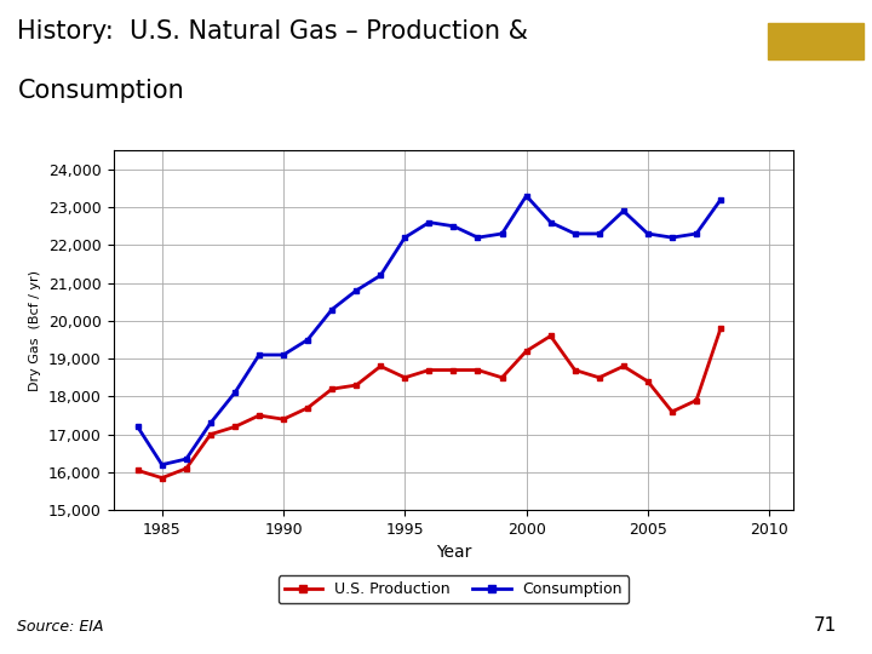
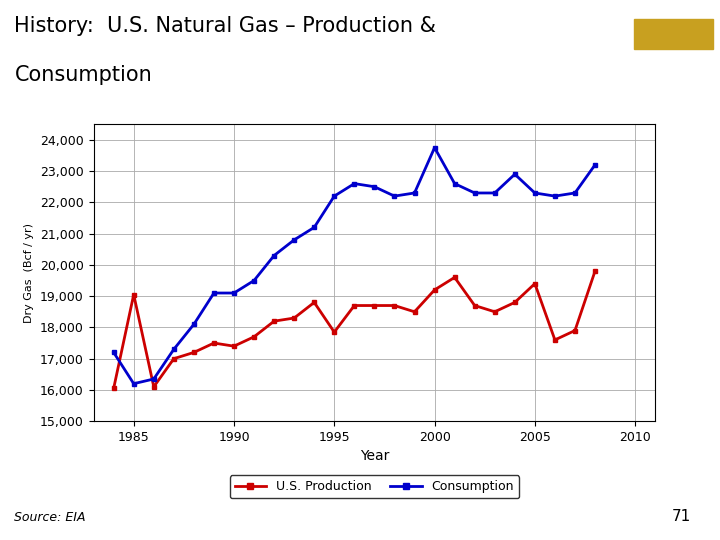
U.S. Production/1985: 15,850 -> 19,050
U.S. Production/1995: 18,500 -> 17,850
Consumption/2000: 23,300 -> 23,750
U.S. Production/2005: 18,400 -> 19,400
